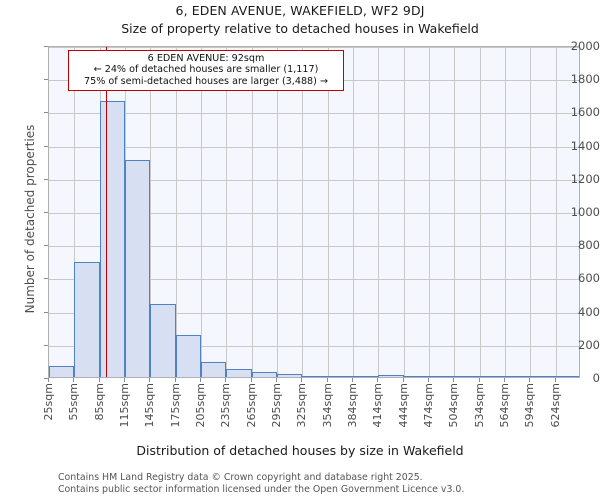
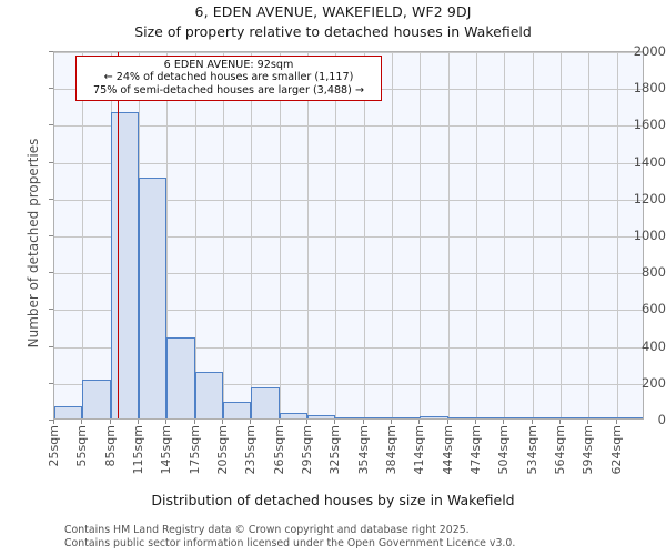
55sqm: 700 -> 210
235sqm: 50 -> 170
